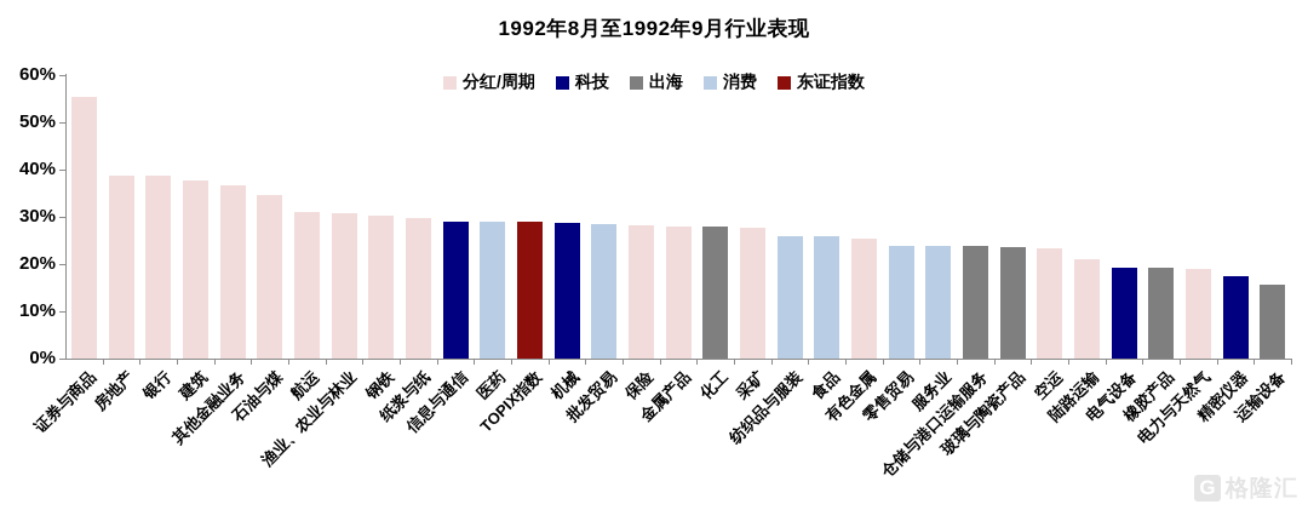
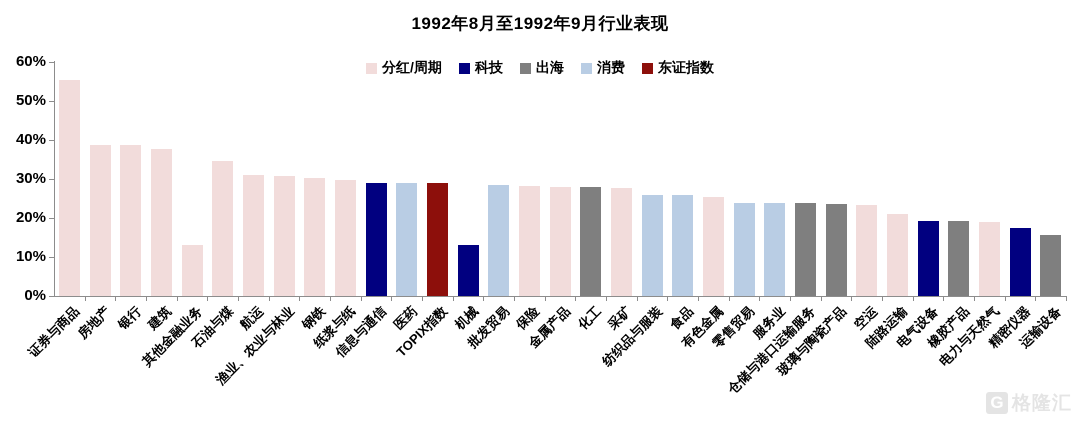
其他金融业务: 37% -> 13%
机械: 29% -> 13%
